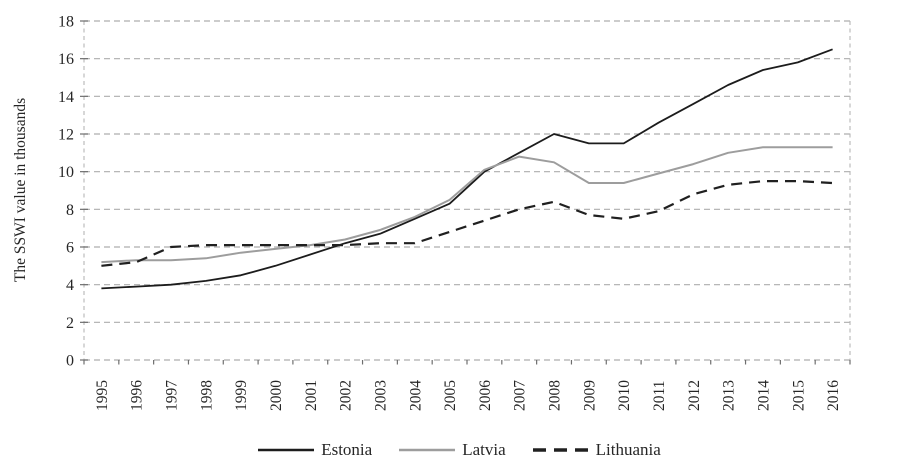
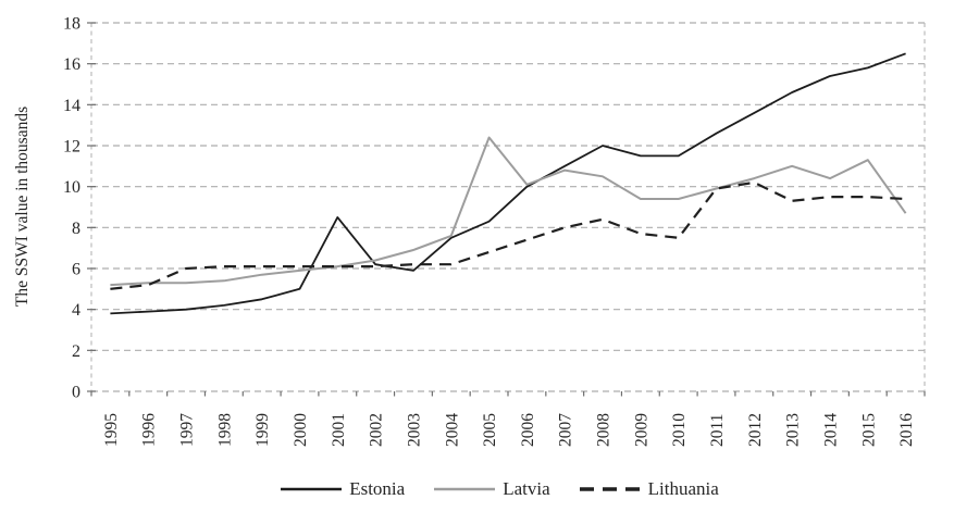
Estonia/2001: 5.6 -> 8.5
Estonia/2003: 6.7 -> 5.9
Latvia/2005: 8.5 -> 12.4
Lithuania/2011: 7.9 -> 9.9
Lithuania/2012: 8.8 -> 10.2
Latvia/2014: 11.3 -> 10.4
Latvia/2016: 11.3 -> 8.7
